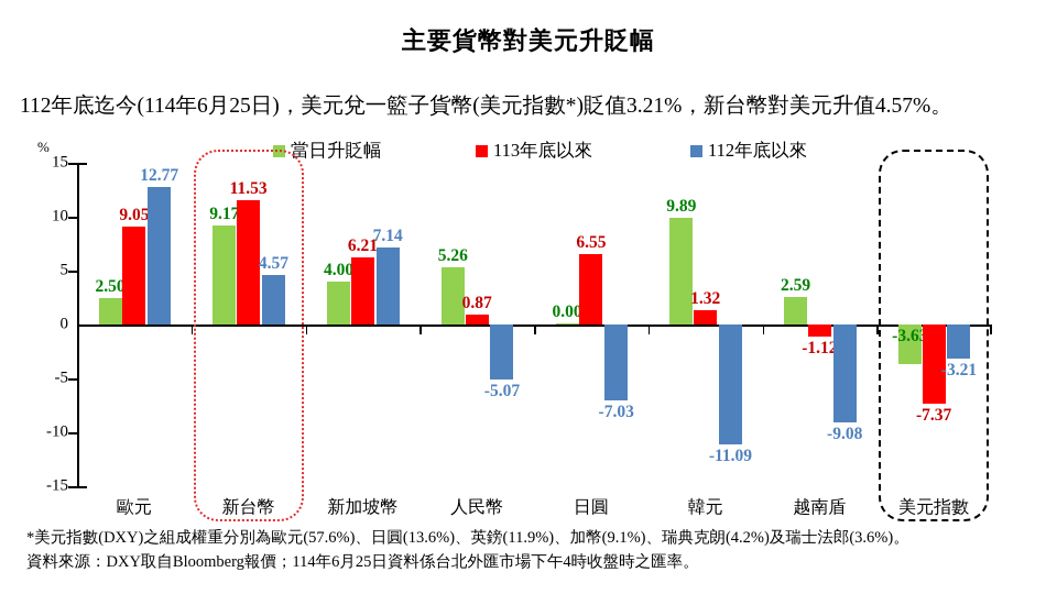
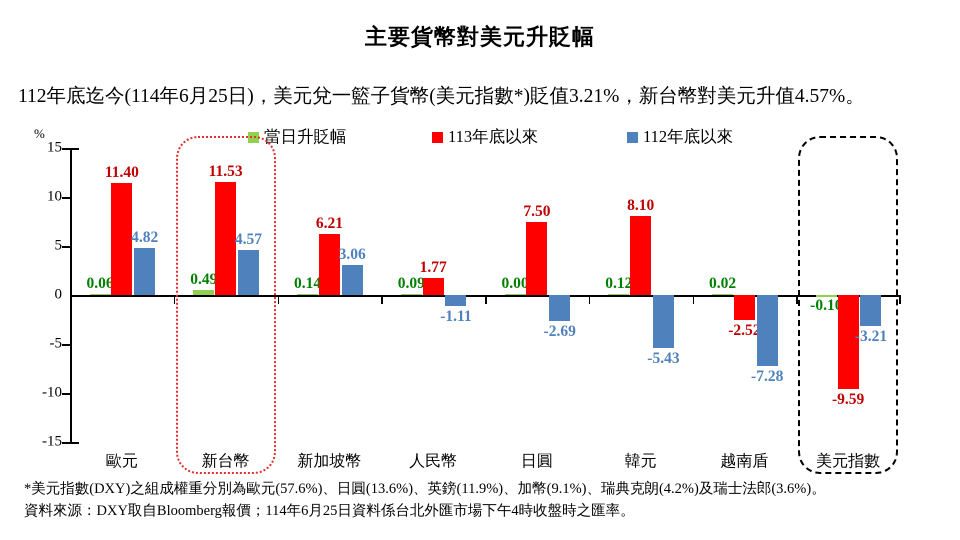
當日升貶幅/歐元: 2.50 -> 0.06
113年底以來/歐元: 9.05 -> 11.40
112年底以來/歐元: 12.77 -> 4.82
當日升貶幅/新台幣: 9.17 -> 0.49
當日升貶幅/新加坡幣: 4.00 -> 0.14
112年底以來/新加坡幣: 7.14 -> 3.06
當日升貶幅/人民幣: 5.26 -> 0.09
113年底以來/人民幣: 0.87 -> 1.77
112年底以來/人民幣: -5.07 -> -1.11
113年底以來/日圓: 6.55 -> 7.50
112年底以來/日圓: -7.03 -> -2.69
當日升貶幅/韓元: 9.89 -> 0.12
113年底以來/韓元: 1.32 -> 8.10
112年底以來/韓元: -11.09 -> -5.43
當日升貶幅/越南盾: 2.59 -> 0.02
113年底以來/越南盾: -1.12 -> -2.52
112年底以來/越南盾: -9.08 -> -7.28
當日升貶幅/美元指數: -3.63 -> -0.10
113年底以來/美元指數: -7.37 -> -9.59
